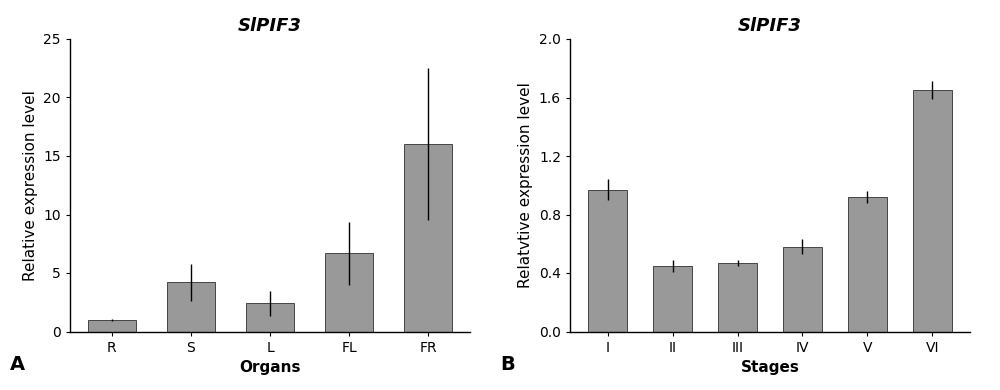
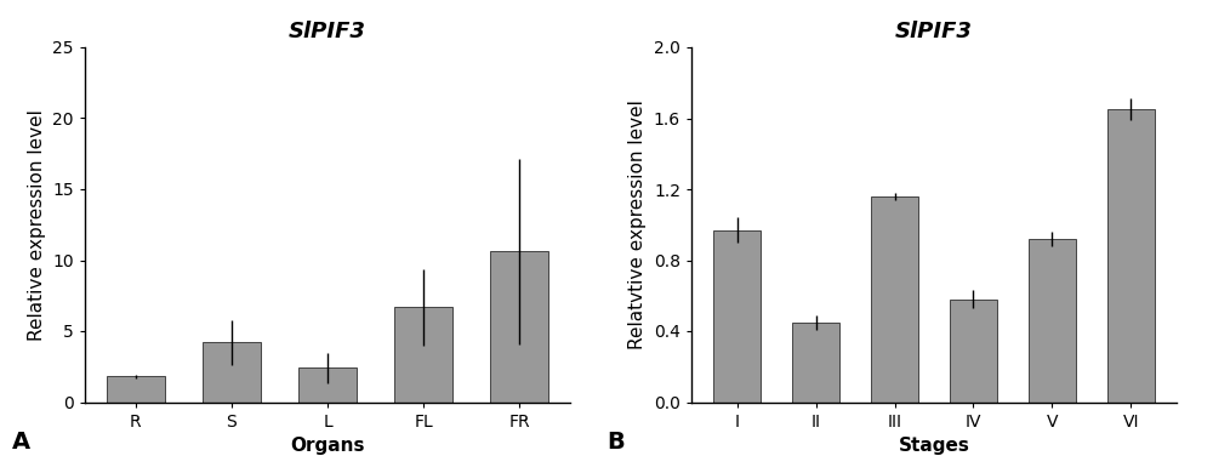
R: 1.0 -> 1.8
FR: 16.0 -> 10.6
III: 0.47 -> 1.16
